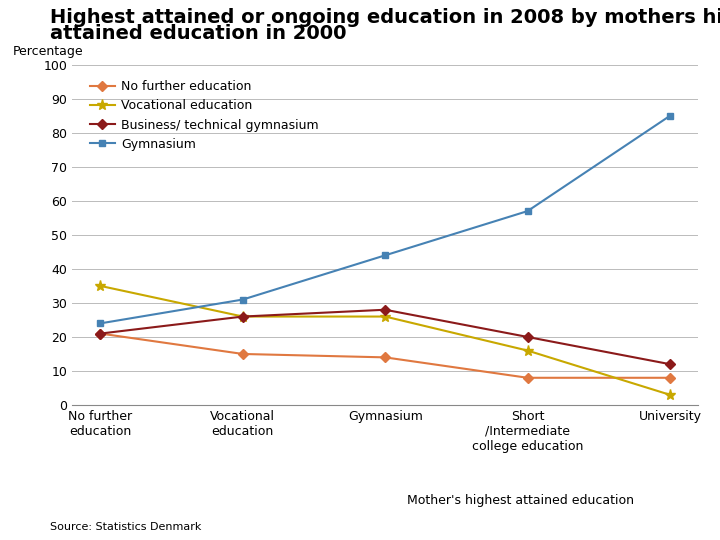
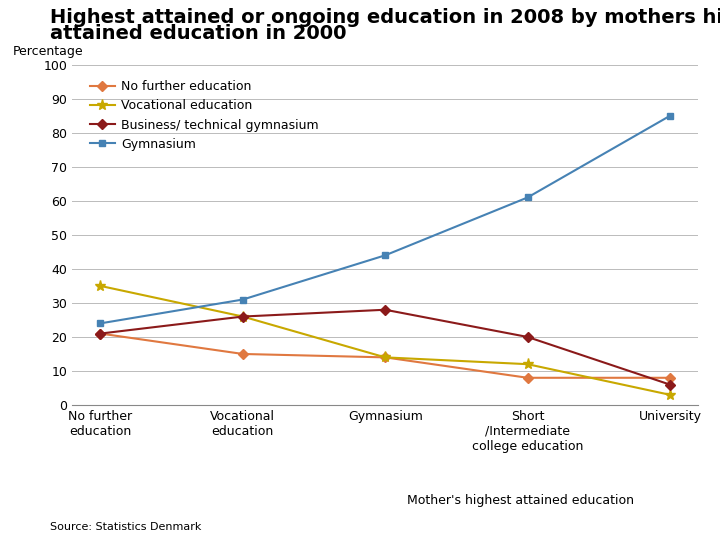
Vocational education/Gymnasium: 26 -> 14
Vocational education/Short /Intermediate college education: 16 -> 12
Gymnasium/Short /Intermediate college education: 57 -> 61
Business/ technical gymnasium/University: 12 -> 6
